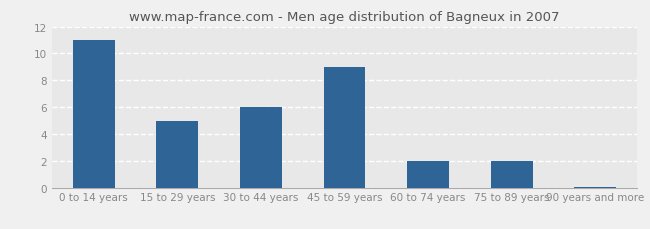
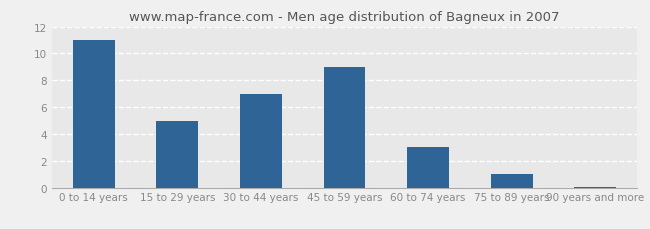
30 to 44 years: 6.0 -> 7.0
60 to 74 years: 2.0 -> 3.0
75 to 89 years: 2.0 -> 1.0
